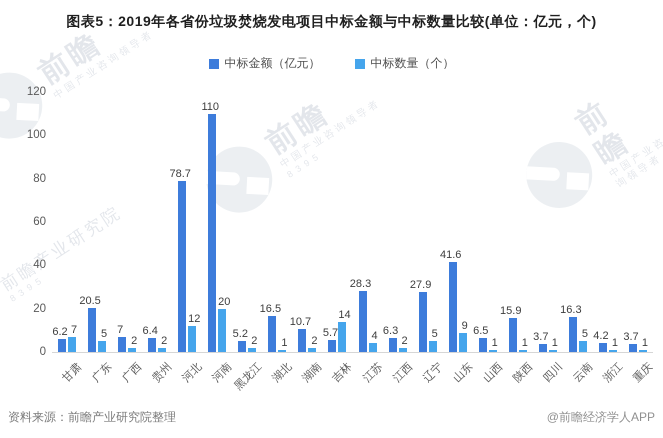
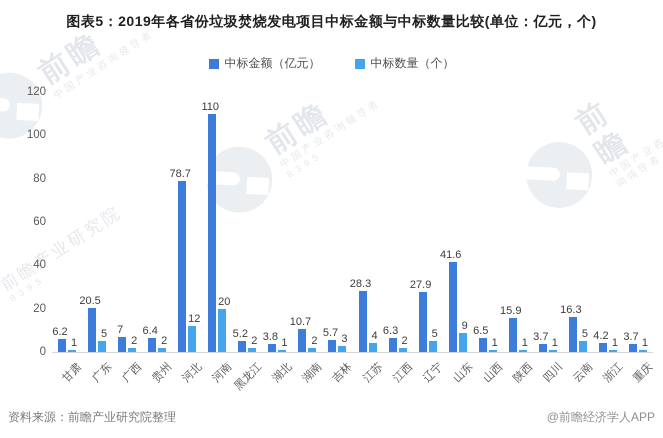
中标数量（个）/甘肃: 7 -> 1
中标金额（亿元）/湖北: 16.5 -> 3.8
中标数量（个）/吉林: 14 -> 3
